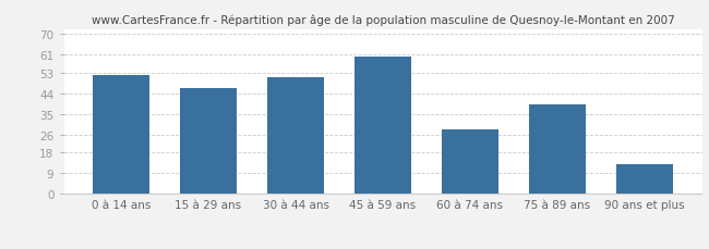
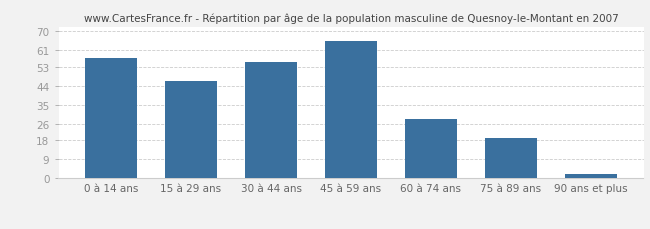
0 à 14 ans: 52 -> 57
30 à 44 ans: 51 -> 55
45 à 59 ans: 60 -> 65
75 à 89 ans: 39 -> 19
90 ans et plus: 13 -> 2
